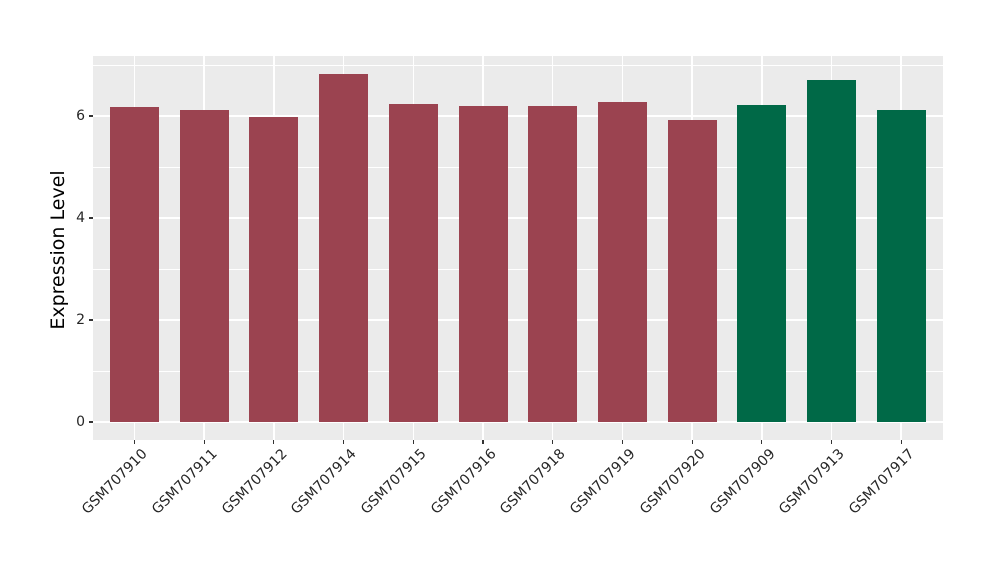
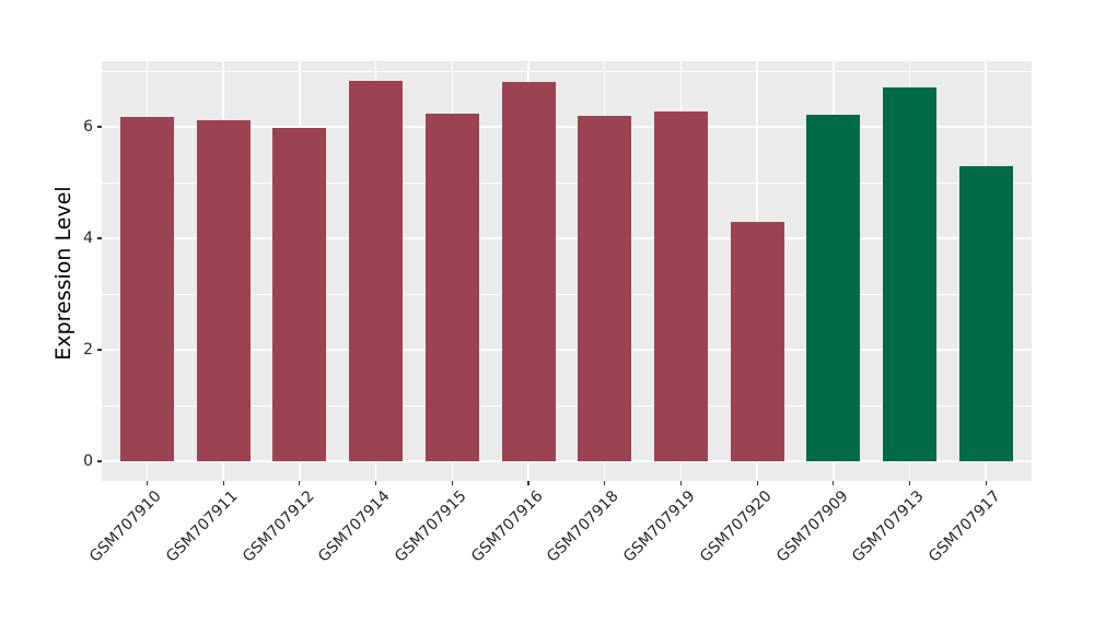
GSM707916: 6.2 -> 6.8
GSM707920: 5.9 -> 4.3
GSM707917: 6.1 -> 5.3
